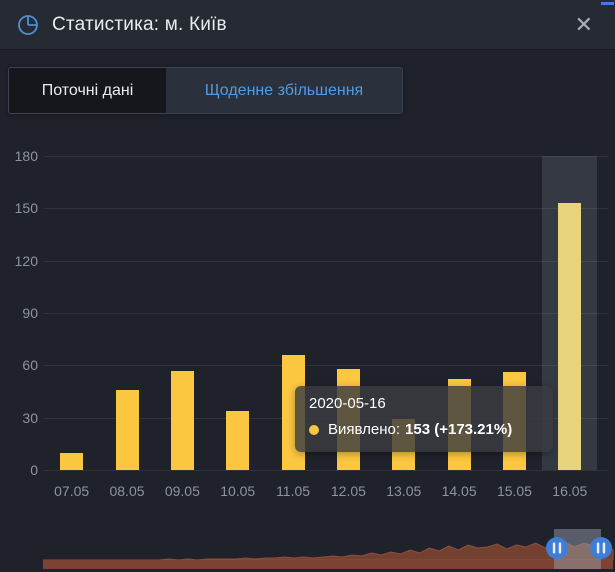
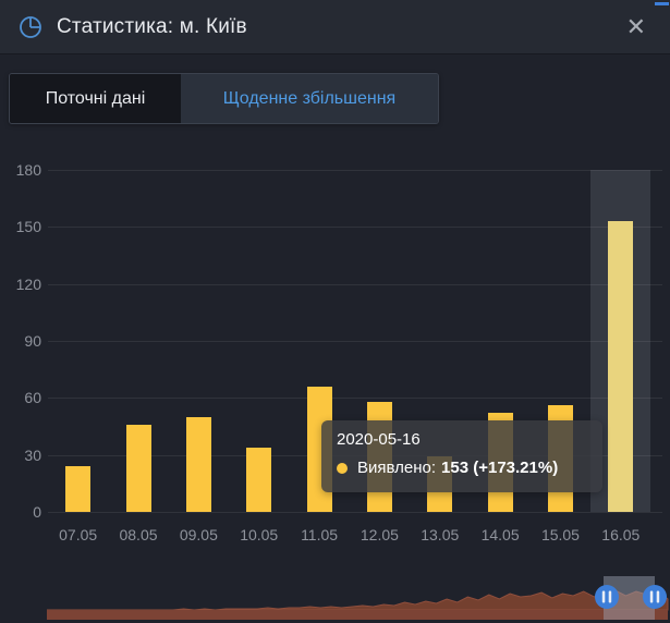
07.05: 10 -> 24
09.05: 57 -> 50
